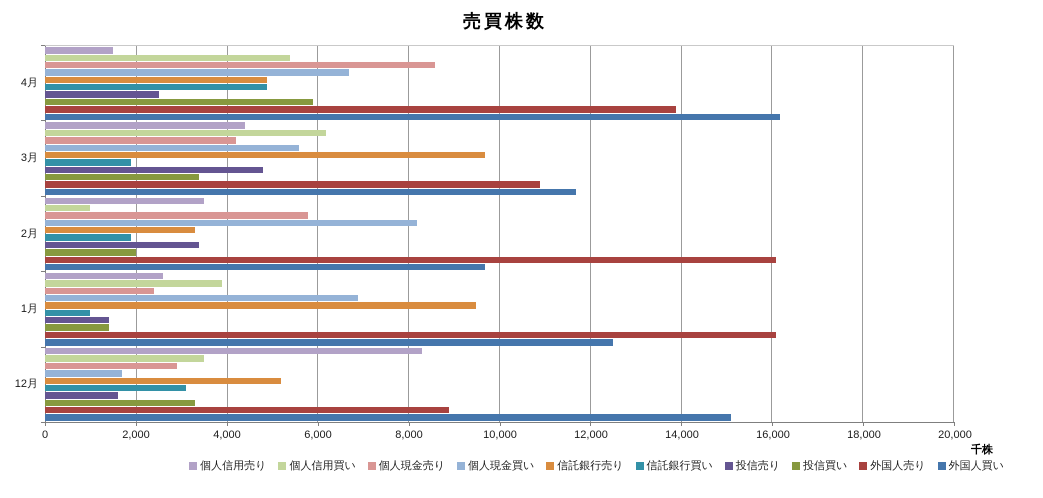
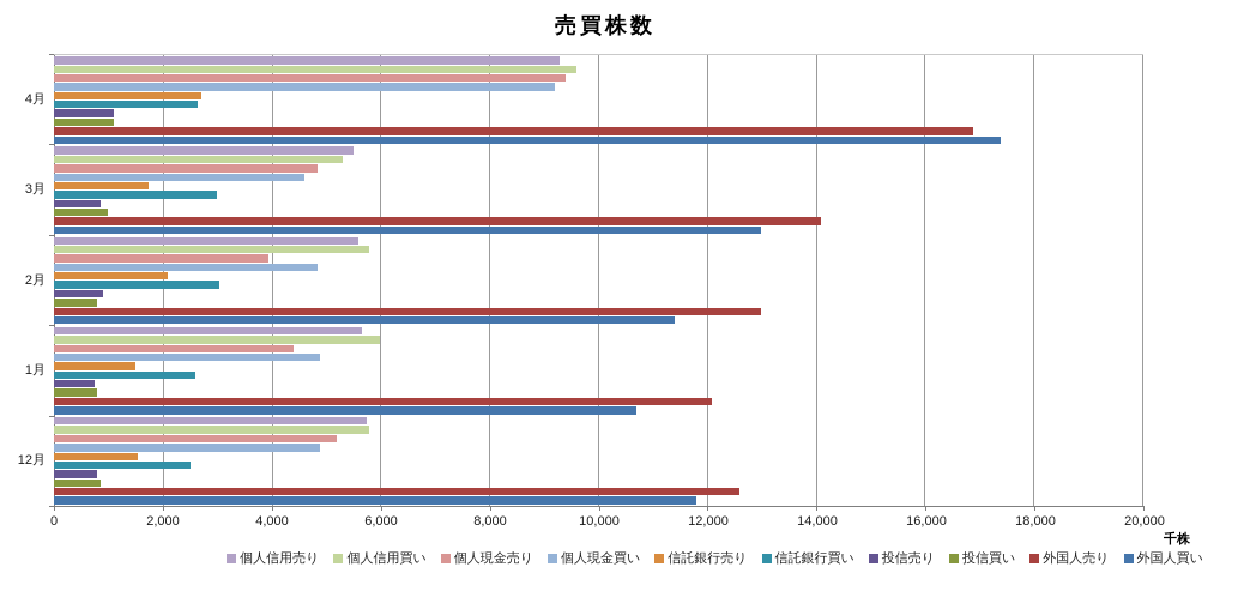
個人信用売り/4月: 1500 -> 9300
個人信用買い/4月: 5400 -> 9600
個人現金売り/4月: 8600 -> 9400
個人現金買い/4月: 6700 -> 9200
信託銀行売り/4月: 4900 -> 2700
信託銀行買い/4月: 4900 -> 2600
投信売り/4月: 2500 -> 1100
投信買い/4月: 5900 -> 1100
外国人売り/4月: 13900 -> 16900
外国人買い/4月: 16200 -> 17400
個人信用売り/3月: 4400 -> 5500
個人信用買い/3月: 6200 -> 5300
個人現金売り/3月: 4200 -> 4800
個人現金買い/3月: 5600 -> 4600
信託銀行売り/3月: 9700 -> 1800
信託銀行買い/3月: 1900 -> 3000
投信売り/3月: 4800 -> 800
投信買い/3月: 3400 -> 1000
外国人売り/3月: 10900 -> 14100
外国人買い/3月: 11700 -> 13000
個人信用売り/2月: 3500 -> 5600
個人信用買い/2月: 1000 -> 5800
個人現金売り/2月: 5800 -> 4000
個人現金買い/2月: 8200 -> 4800
信託銀行売り/2月: 3300 -> 2100
信託銀行買い/2月: 1900 -> 3000
投信売り/2月: 3400 -> 900
投信買い/2月: 2000 -> 800
外国人売り/2月: 16100 -> 13000
外国人買い/2月: 9700 -> 11400
個人信用売り/1月: 2600 -> 5600
個人信用買い/1月: 3900 -> 6000
個人現金売り/1月: 2400 -> 4400
個人現金買い/1月: 6900 -> 4900
信託銀行売り/1月: 9500 -> 1500
信託銀行買い/1月: 1000 -> 2600
投信売り/1月: 1400 -> 800
投信買い/1月: 1400 -> 800
外国人売り/1月: 16100 -> 12100
外国人買い/1月: 12500 -> 10700
個人信用売り/12月: 8300 -> 5800
個人信用買い/12月: 3500 -> 5800
個人現金売り/12月: 2900 -> 5200
個人現金買い/12月: 1700 -> 4900
信託銀行売り/12月: 5200 -> 1600
信託銀行買い/12月: 3100 -> 2500
投信売り/12月: 1600 -> 800
投信買い/12月: 3300 -> 800
外国人売り/12月: 8900 -> 12600
外国人買い/12月: 15100 -> 11800
